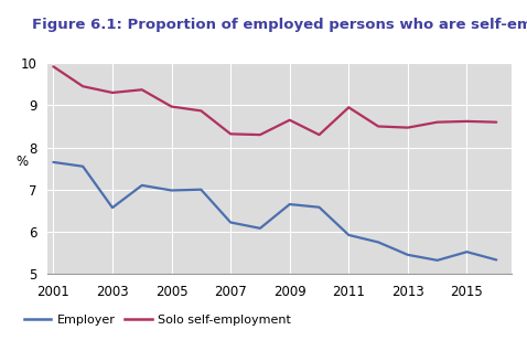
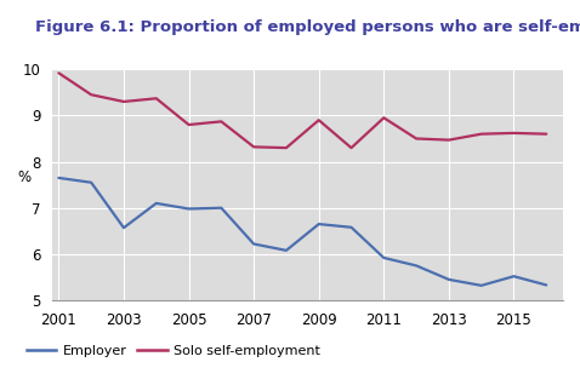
Solo self-employment/2005: 8.97 -> 8.80
Solo self-employment/2009: 8.65 -> 8.90
